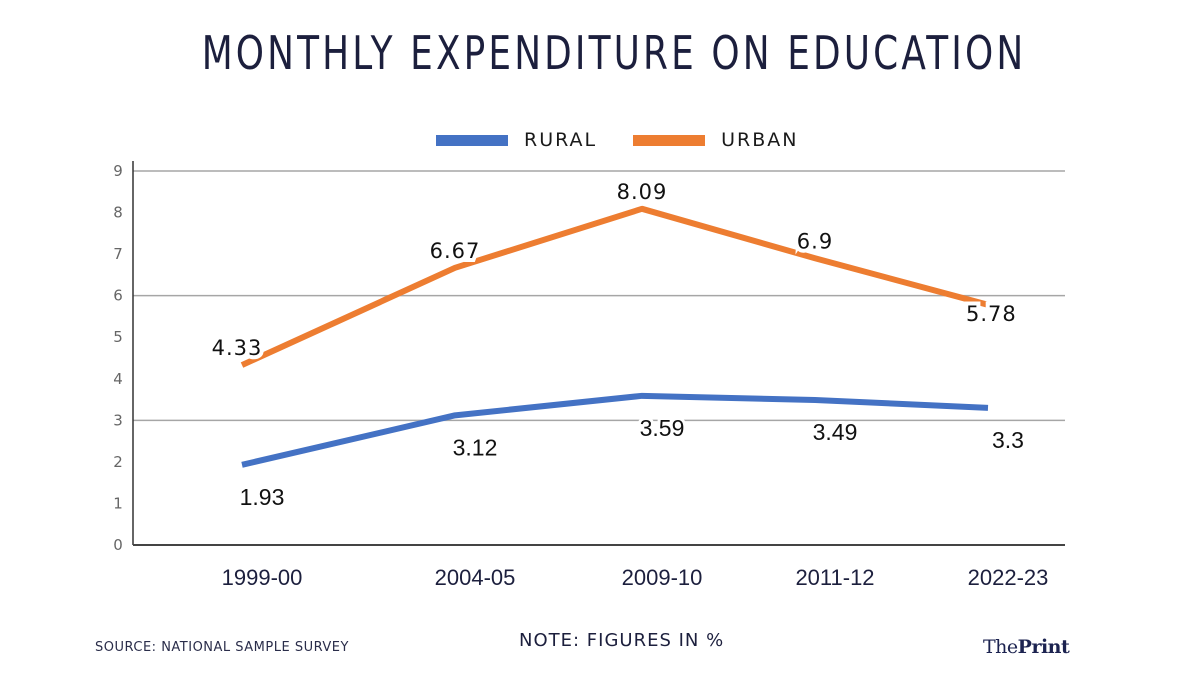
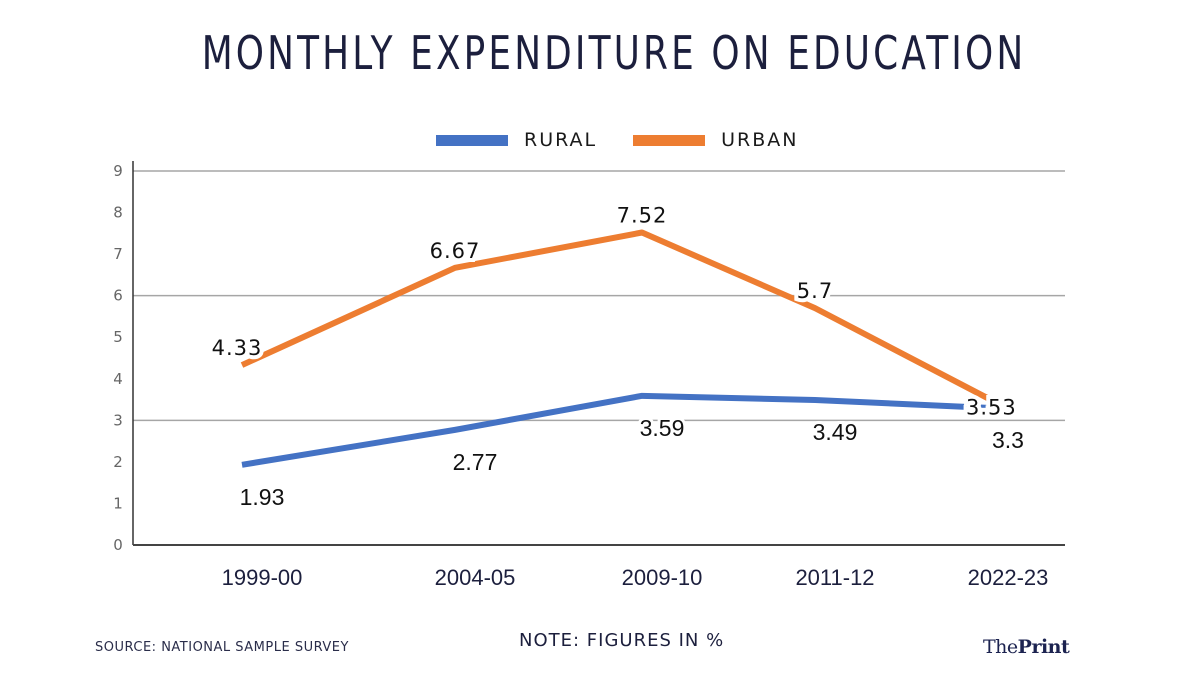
RURAL/2004-05: 3.12 -> 2.77
URBAN/2009-10: 8.09 -> 7.52
URBAN/2011-12: 6.9 -> 5.7
URBAN/2022-23: 5.78 -> 3.53
